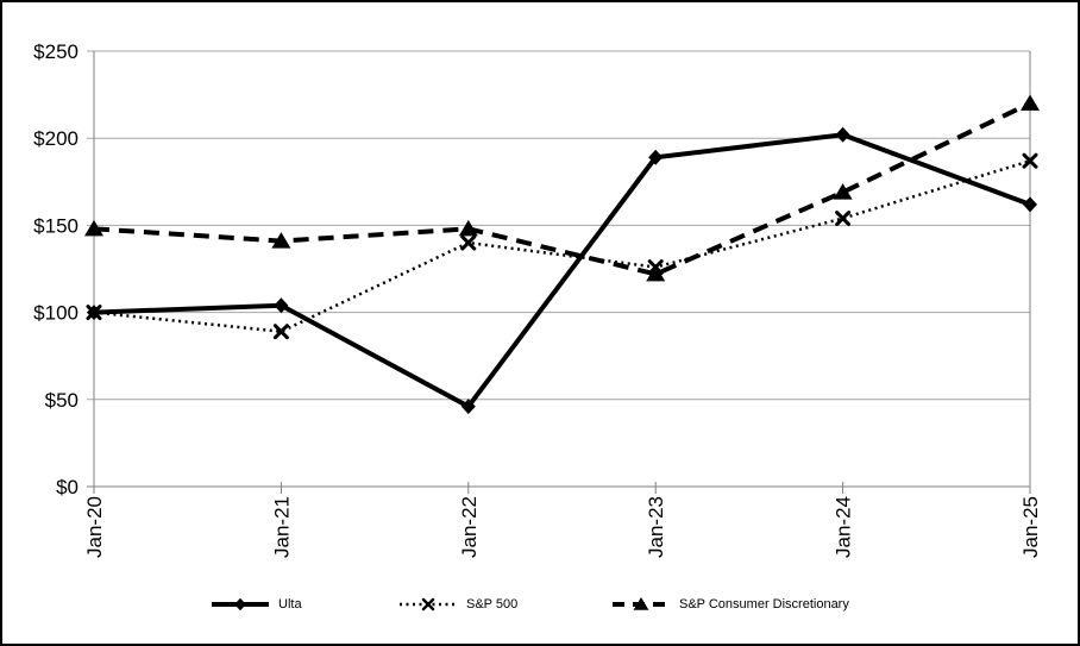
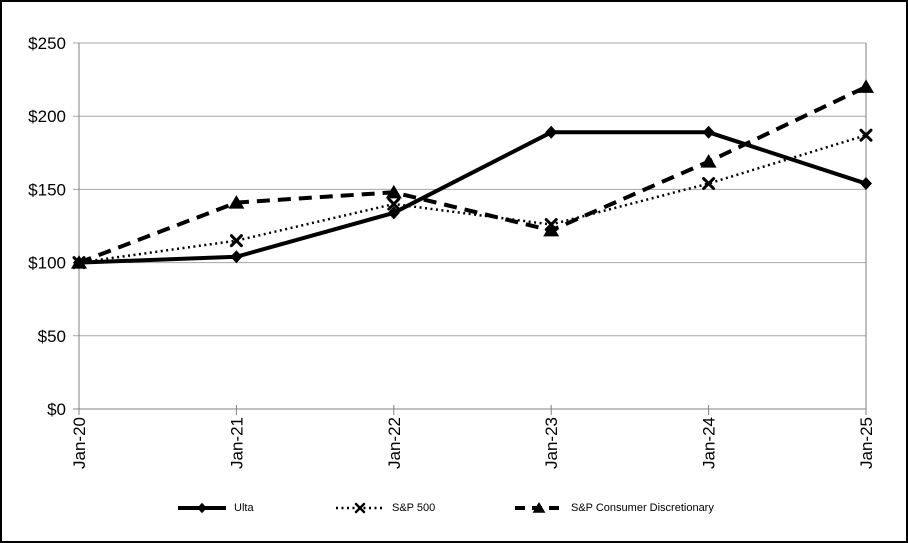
S&P Consumer Discretionary/Jan-20: $148 -> $100
S&P 500/Jan-21: $89 -> $115
Ulta/Jan-22: $46 -> $134
Ulta/Jan-24: $202 -> $189
Ulta/Jan-25: $162 -> $154
